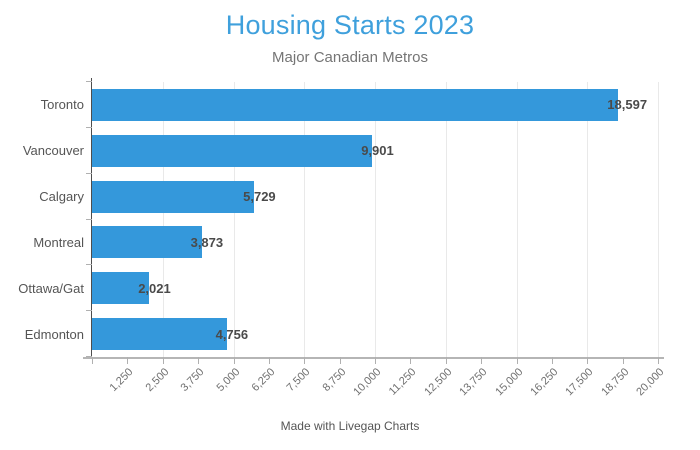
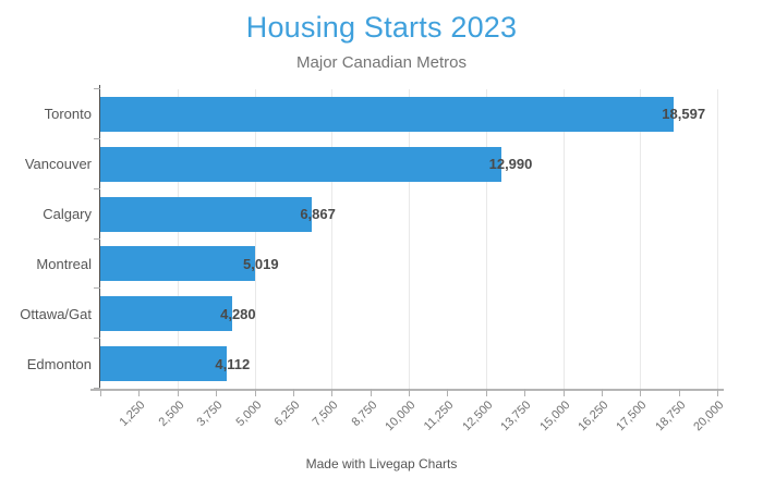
Vancouver: 9,901 -> 12,990
Calgary: 5,729 -> 6,867
Montreal: 3,873 -> 5,019
Ottawa/Gat: 2,021 -> 4,280
Edmonton: 4,756 -> 4,112
